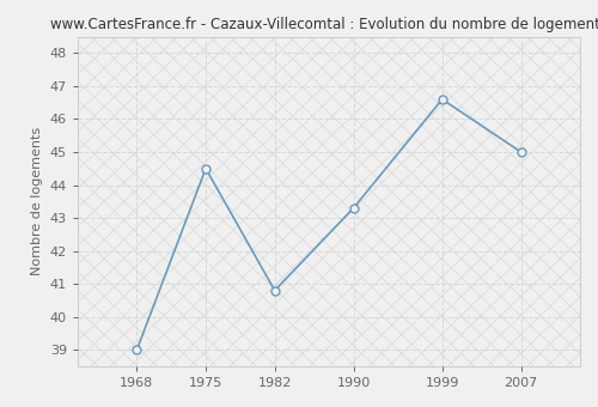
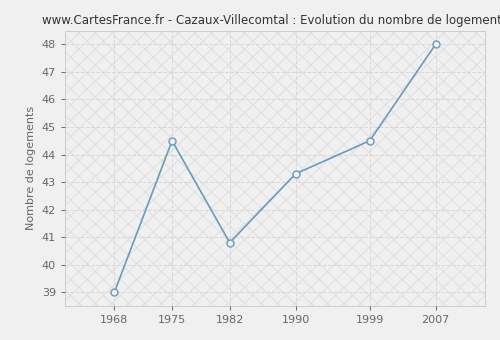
1999: 46.6 -> 44.5
2007: 45.0 -> 48.0
